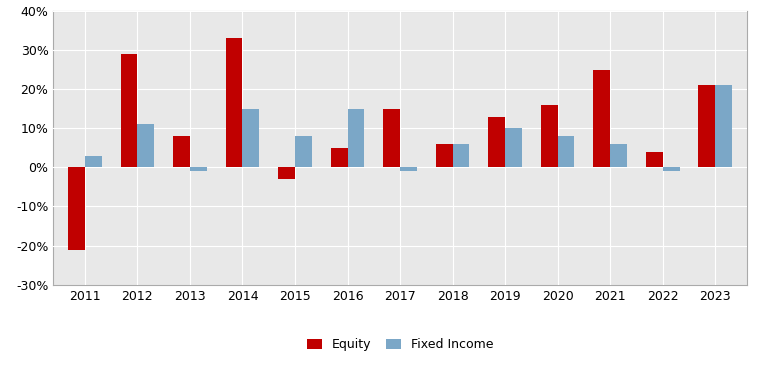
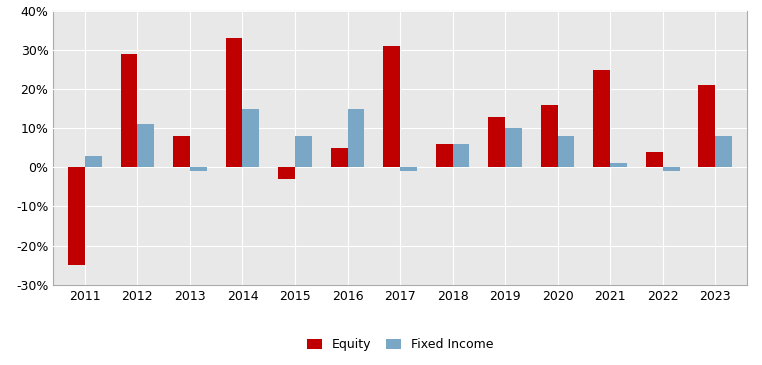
Equity/2011: -21% -> -25%
Equity/2017: 15% -> 31%
Fixed Income/2021: 6% -> 1%
Fixed Income/2023: 21% -> 8%
